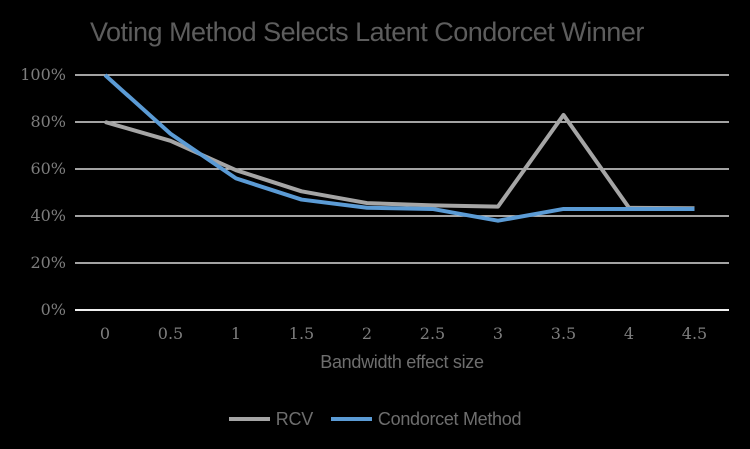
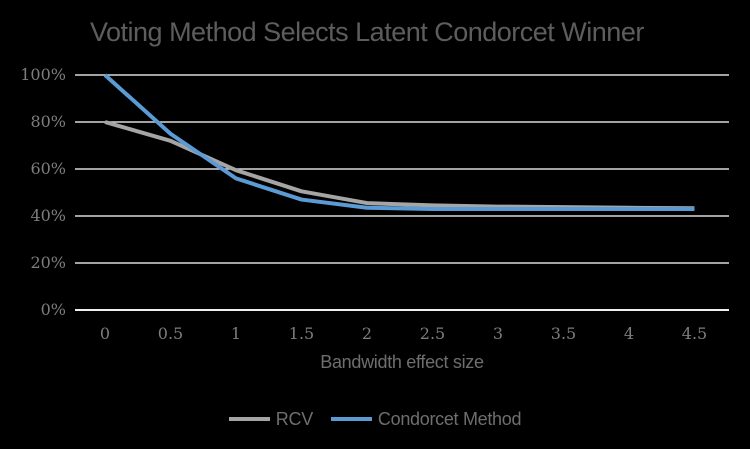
Condorcet Method/3: 38% -> 43%
RCV/3.5: 83% -> 44%
